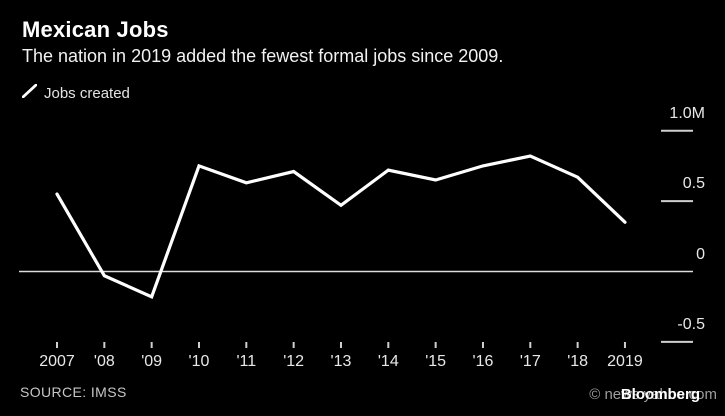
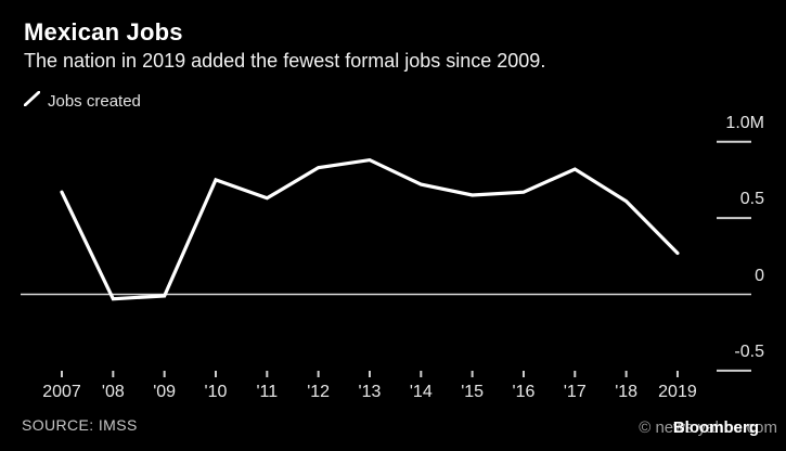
2007: 0.55M -> 0.67M
'09: -0.18M -> -0.01M
'12: 0.71M -> 0.83M
'13: 0.47M -> 0.88M
'16: 0.75M -> 0.67M
'18: 0.67M -> 0.61M
2019: 0.35M -> 0.27M
